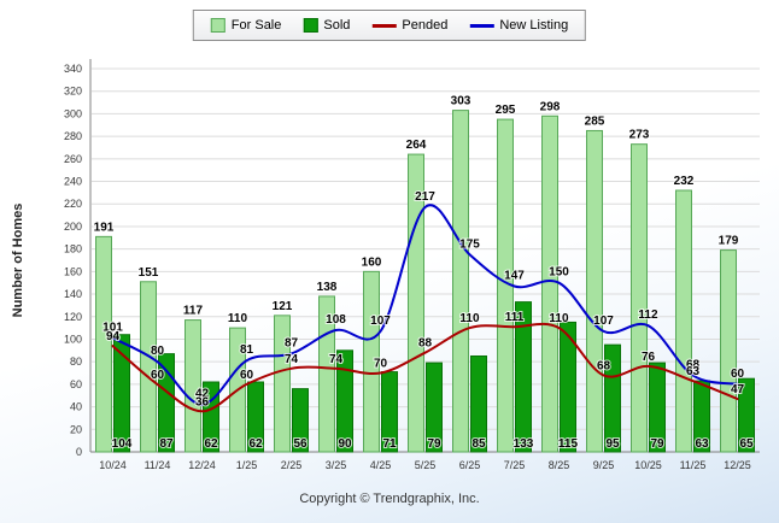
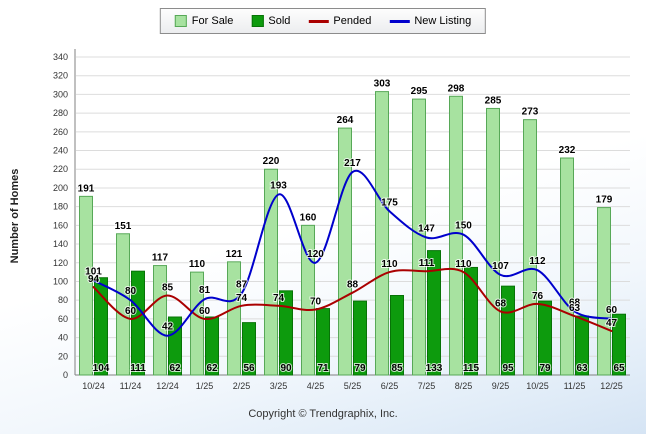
Sold/11/24: 87 -> 111
Pended/12/24: 36 -> 85
For Sale/3/25: 138 -> 220
New Listing/3/25: 108 -> 193
New Listing/4/25: 107 -> 120
